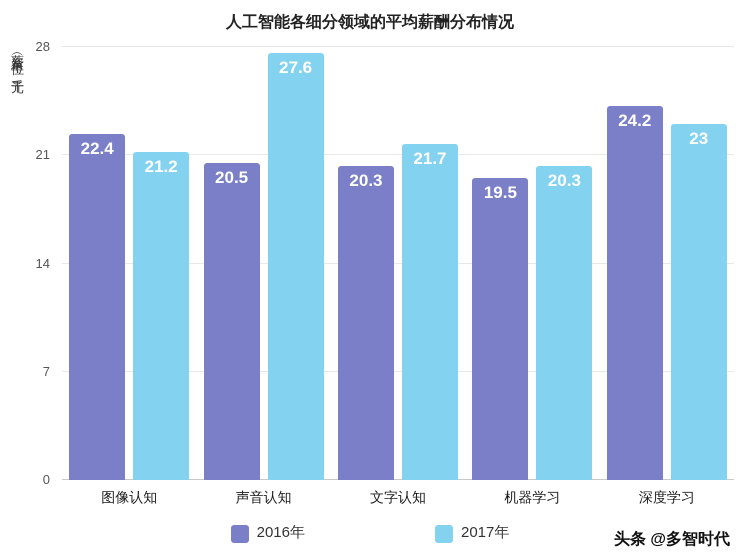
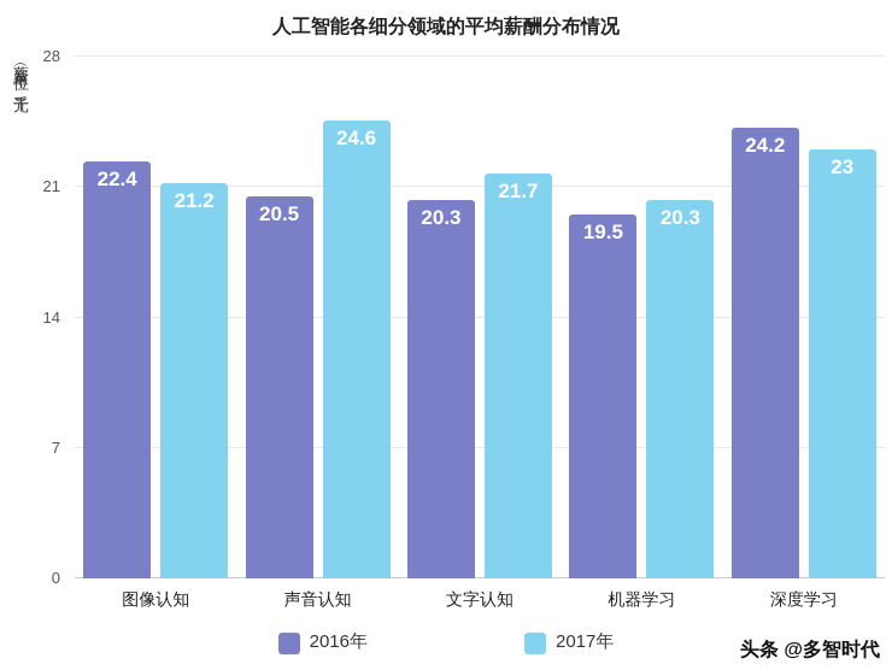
2017年/声音认知: 27.6 -> 24.6
